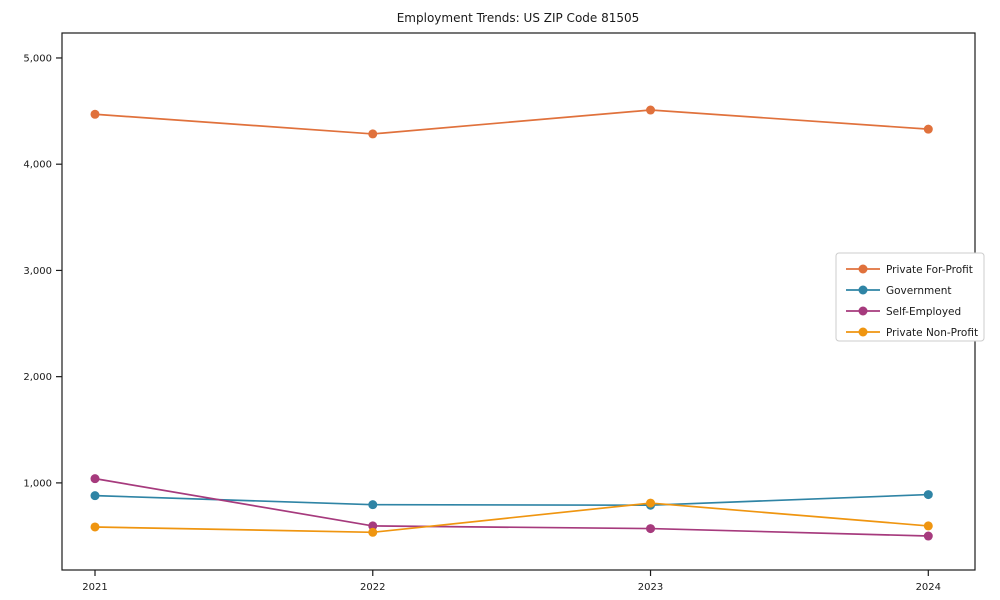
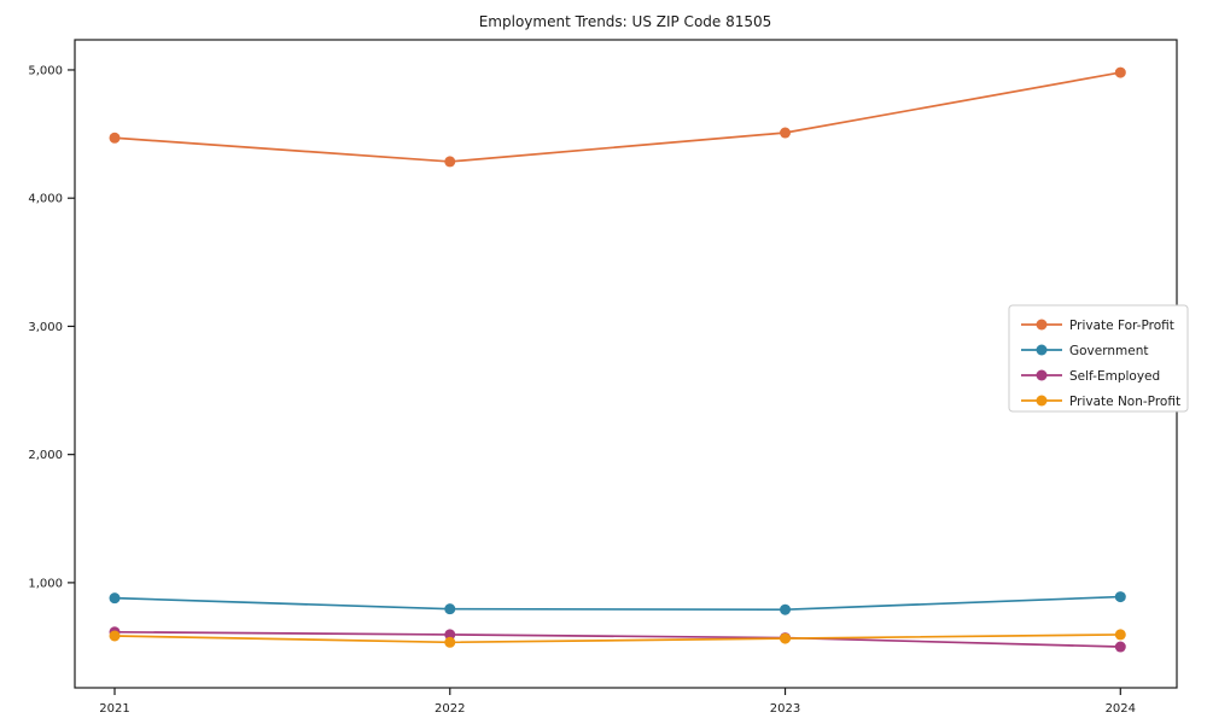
Self-Employed/2021: 1040 -> 620
Private Non-Profit/2023: 810 -> 560
Private For-Profit/2024: 4330 -> 4980
